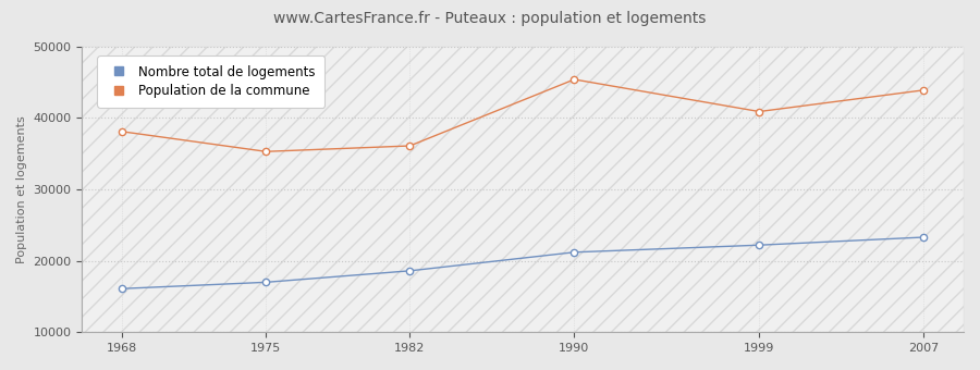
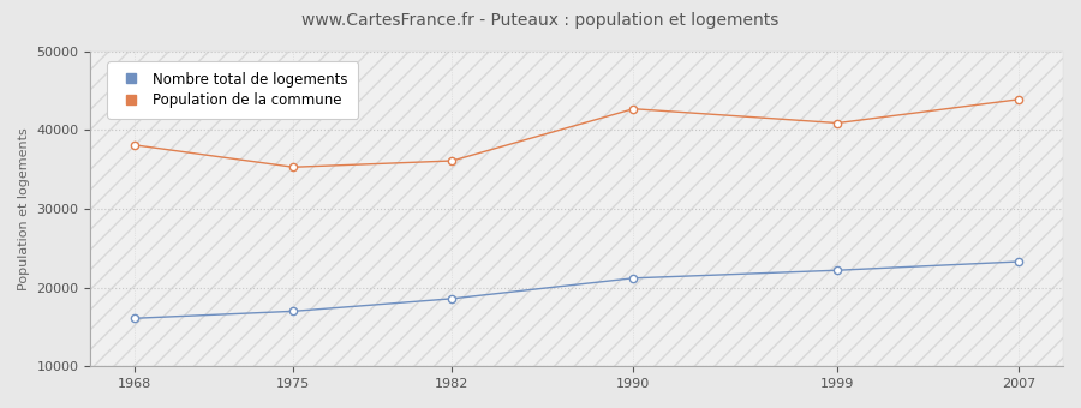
Population de la commune/1990: 45400 -> 42700
